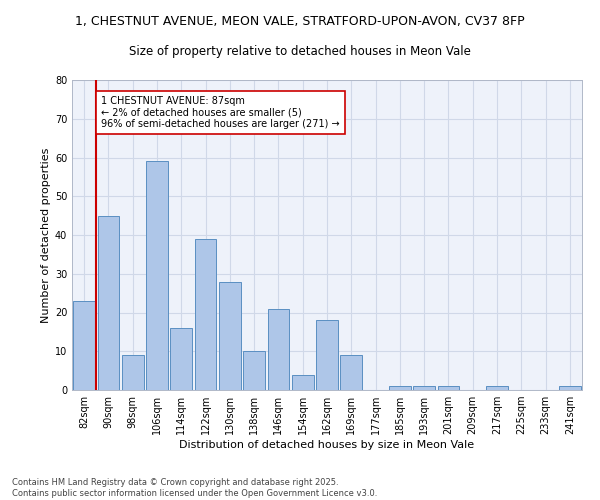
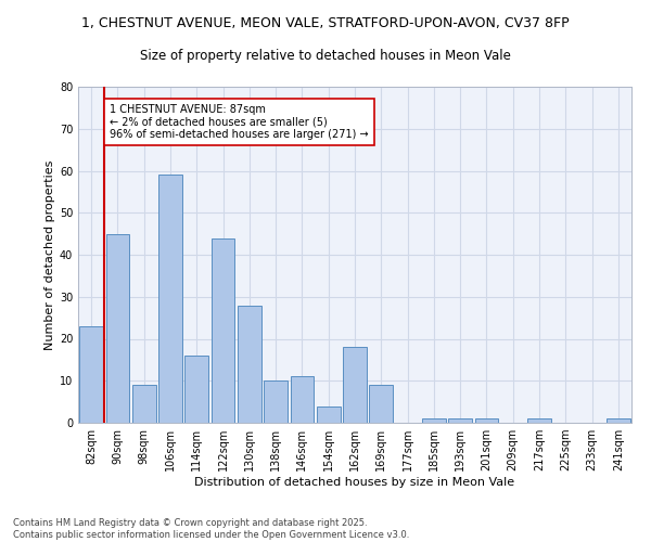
122sqm: 39 -> 44
146sqm: 21 -> 11
